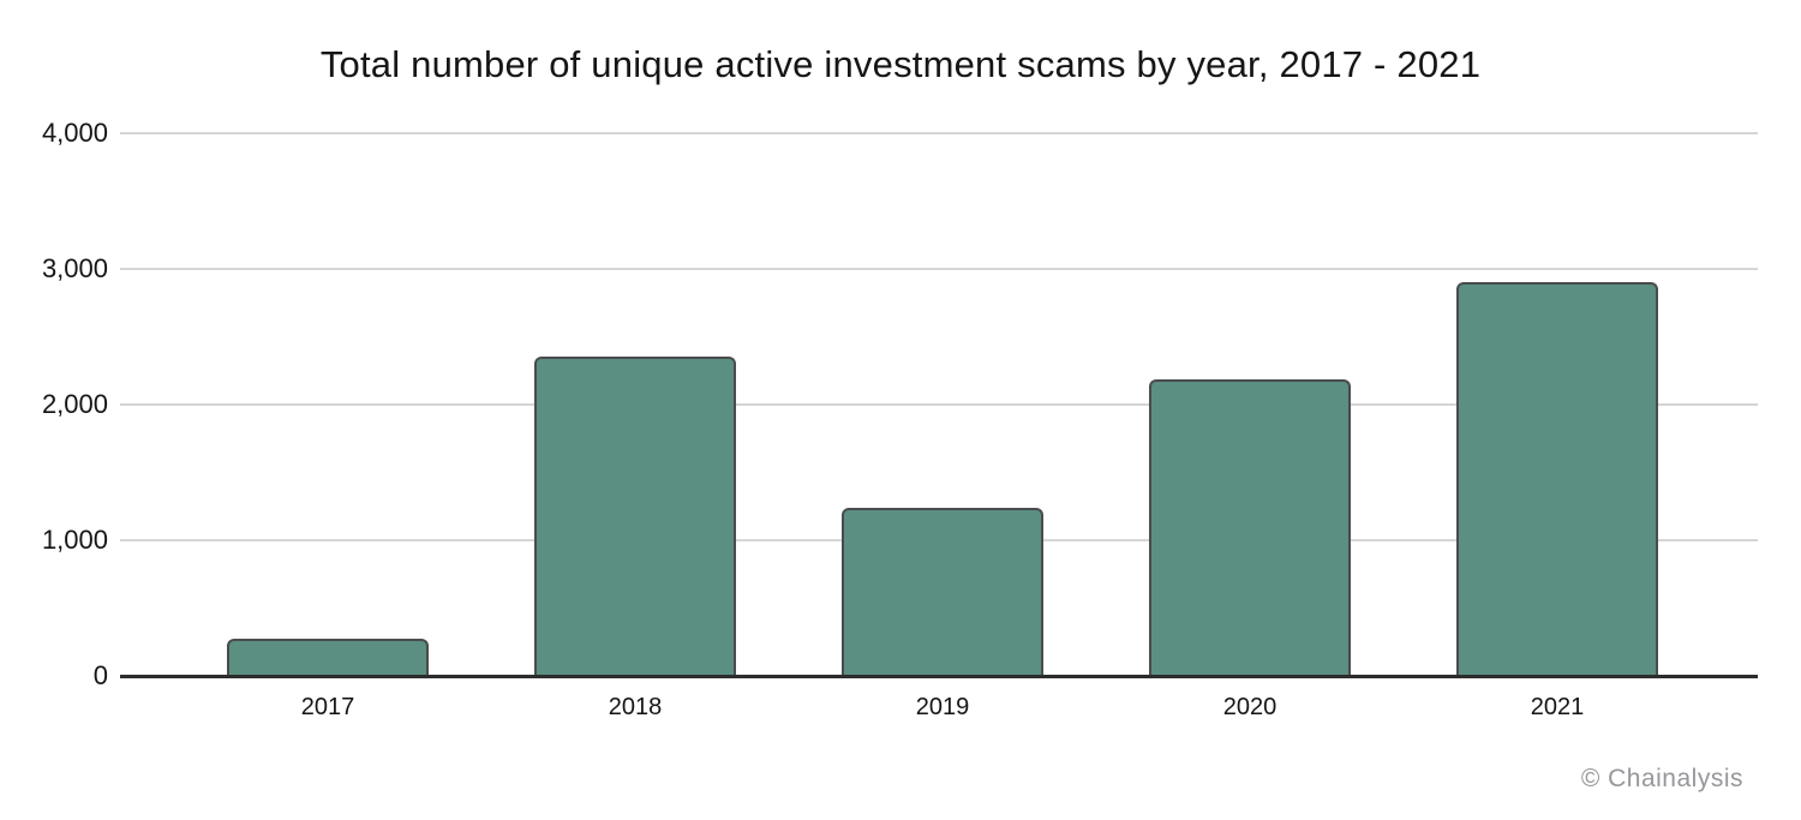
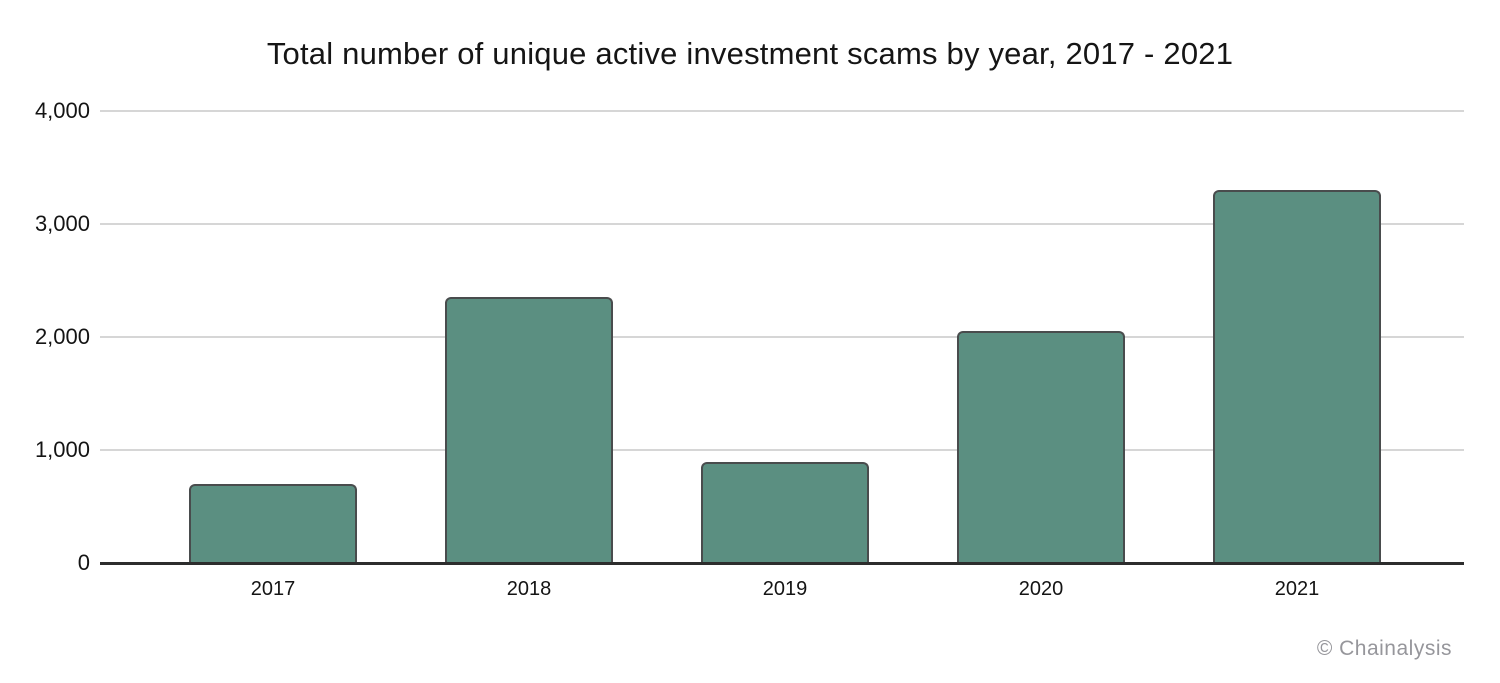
2017: 270 -> 700
2019: 1240 -> 890
2020: 2190 -> 2050
2021: 2900 -> 3300
